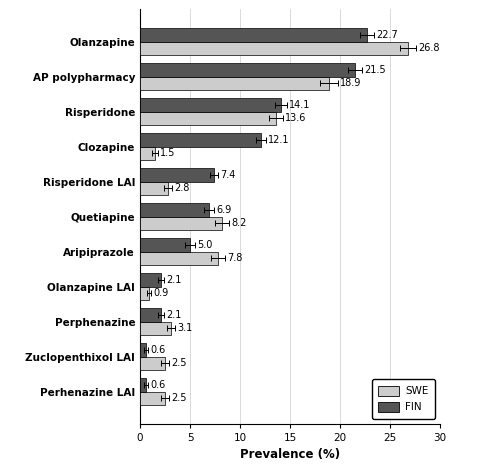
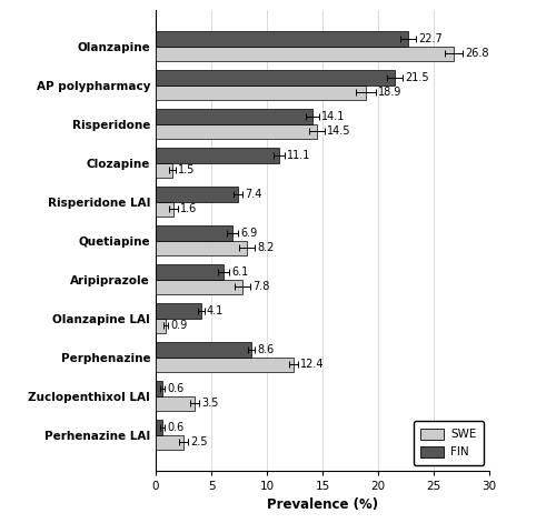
SWE/Risperidone: 13.6 -> 14.5
FIN/Clozapine: 12.1 -> 11.1
SWE/Risperidone LAI: 2.8 -> 1.6
FIN/Aripiprazole: 5.0 -> 6.1
FIN/Olanzapine LAI: 2.1 -> 4.1
FIN/Perphenazine: 2.1 -> 8.6
SWE/Perphenazine: 3.1 -> 12.4
SWE/Zuclopenthixol LAI: 2.5 -> 3.5
